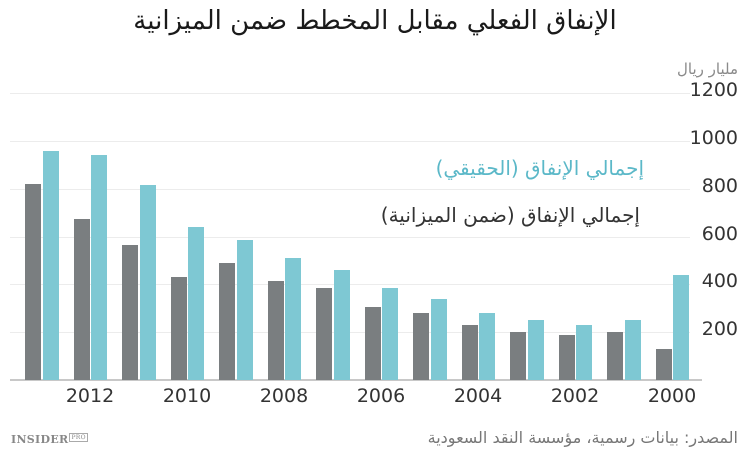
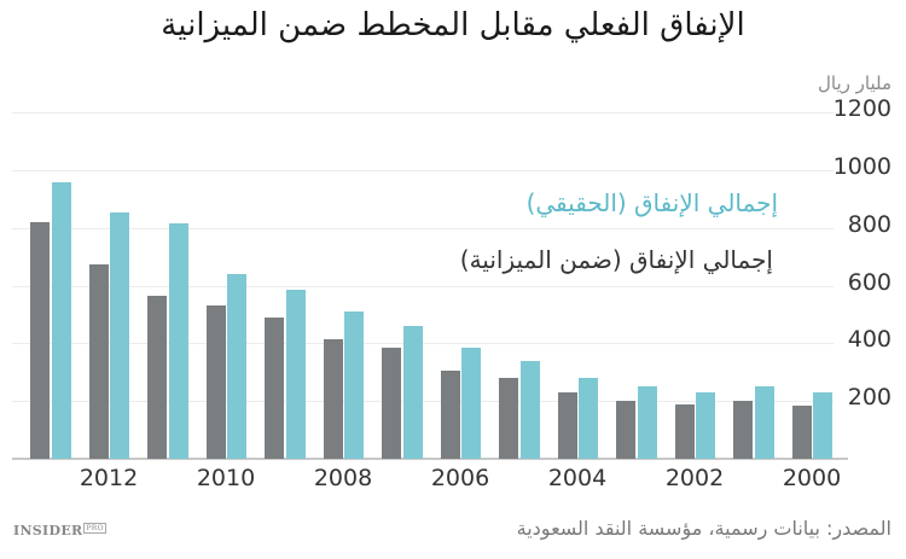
إجمالي الإنفاق (الحقيقي)/2012: 940 -> 860
إجمالي الإنفاق (ضمن الميزانية)/2010: 430 -> 530
إجمالي الإنفاق (ضمن الميزانية)/2000: 130 -> 180
إجمالي الإنفاق (الحقيقي)/2000: 440 -> 230
